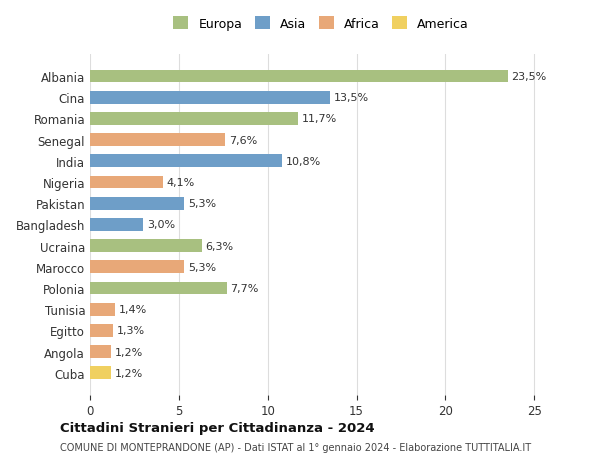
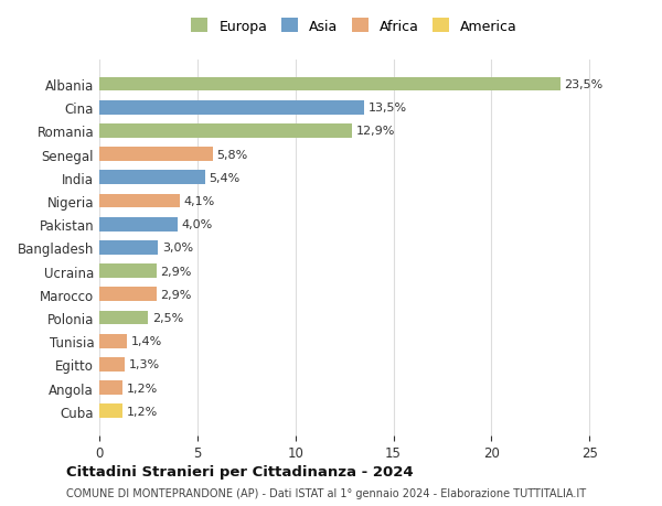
Romania: 11,7% -> 12,9%
Senegal: 7,6% -> 5,8%
India: 10,8% -> 5,4%
Pakistan: 5,3% -> 4,0%
Ucraina: 6,3% -> 2,9%
Marocco: 5,3% -> 2,9%
Polonia: 7,7% -> 2,5%
